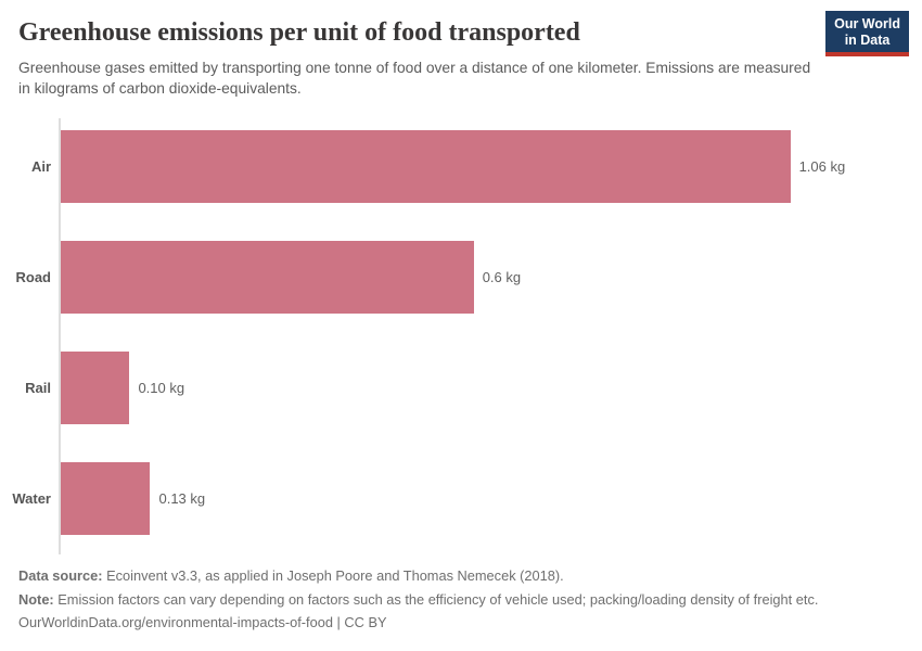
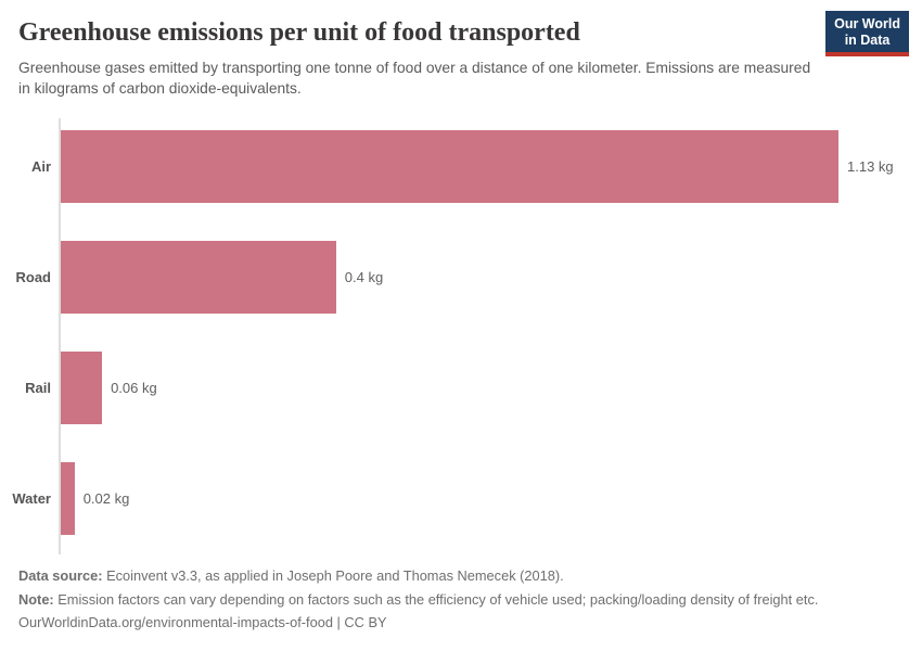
Air: 1.06 -> 1.13
Road: 0.6 -> 0.4
Rail: 0.10 -> 0.06
Water: 0.13 -> 0.02
